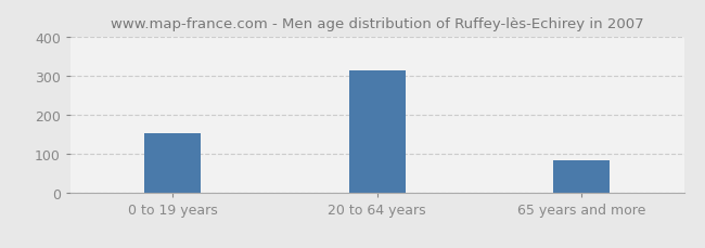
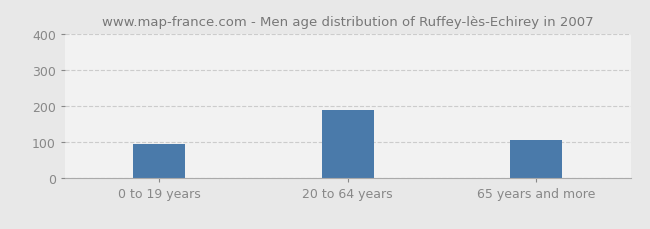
0 to 19 years: 152 -> 95
20 to 64 years: 312 -> 190
65 years and more: 84 -> 105
